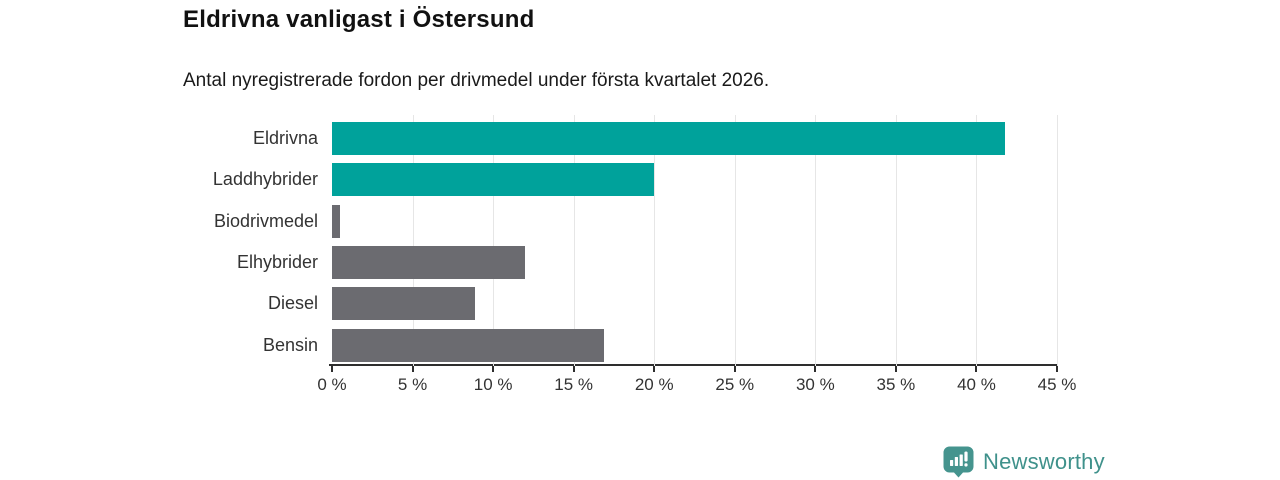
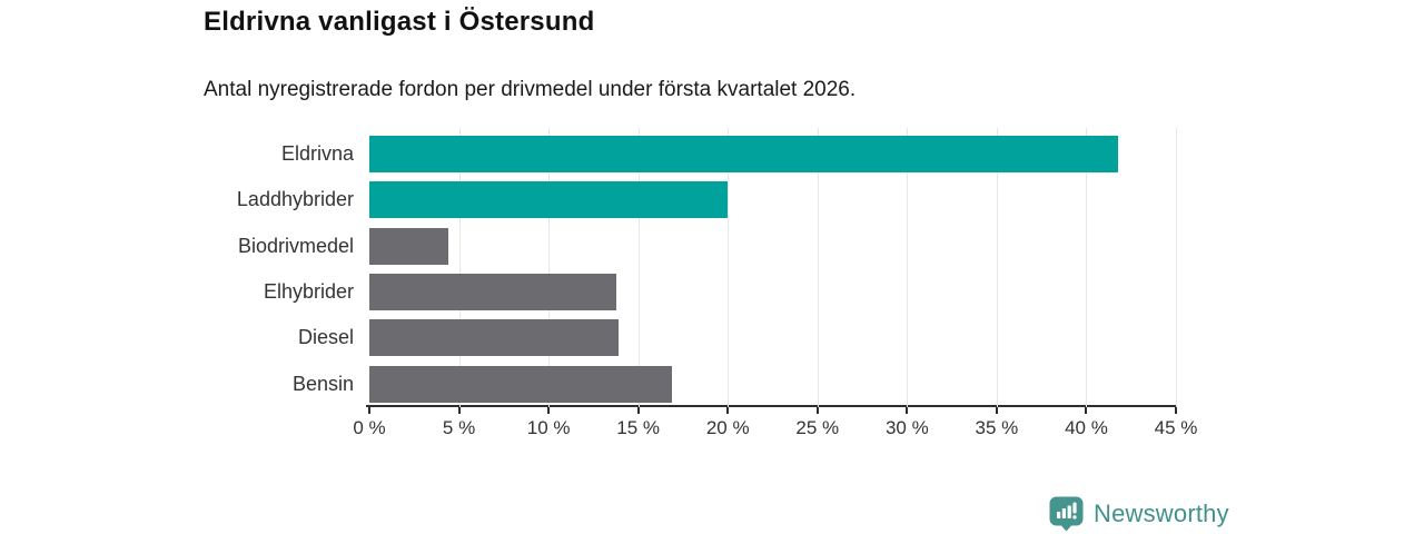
Biodrivmedel: 0.5% -> 4.4%
Elhybrider: 12.0% -> 13.8%
Diesel: 8.9% -> 13.9%
